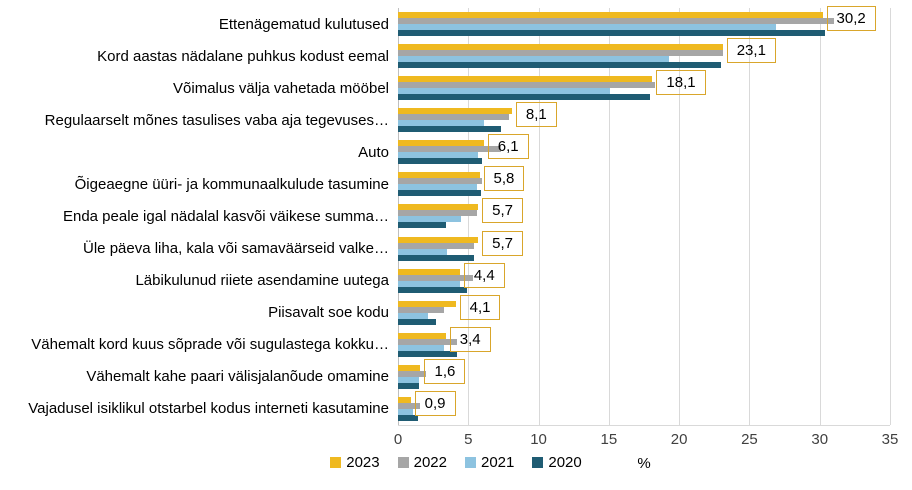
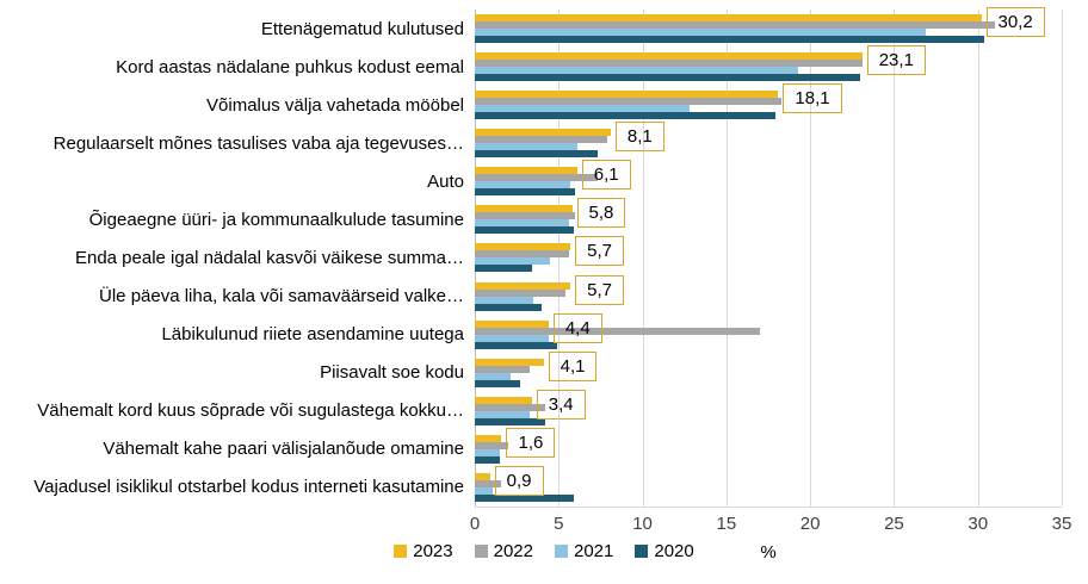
2021/Võimalus välja vahetada mööbel: 15.1 -> 12.8
2020/Üle päeva liha, kala või samaväärseid valke…: 5.4 -> 4.0
2022/Läbikulunud riiete asendamine uutega: 5.3 -> 17.0
2020/Vajadusel isiklikul otstarbel kodus interneti kasutamine: 1.4 -> 5.9
